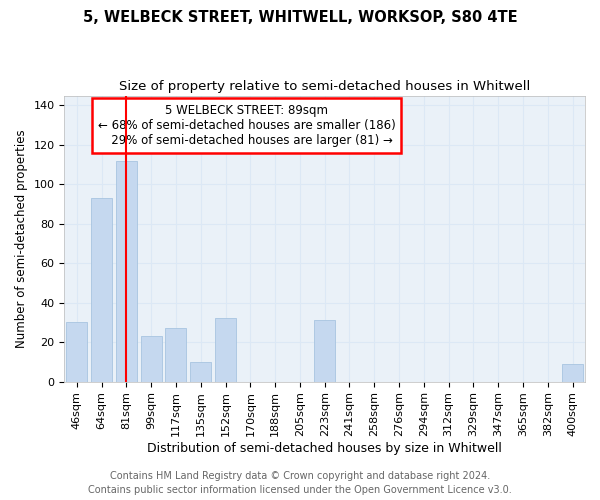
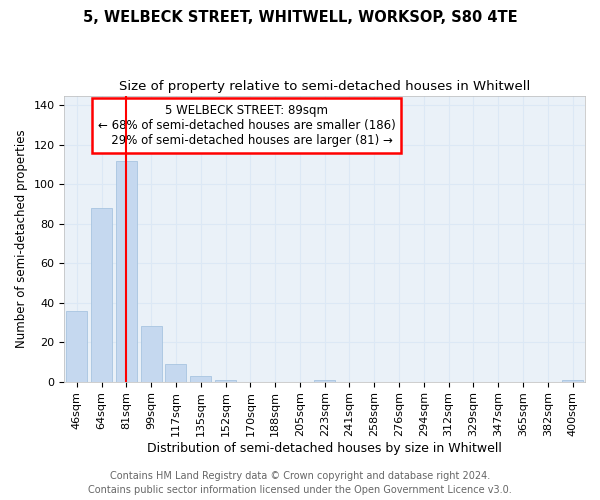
46sqm: 30 -> 36
64sqm: 93 -> 88
99sqm: 23 -> 28
117sqm: 27 -> 9
135sqm: 10 -> 3
152sqm: 32 -> 1
223sqm: 31 -> 1
400sqm: 9 -> 1
